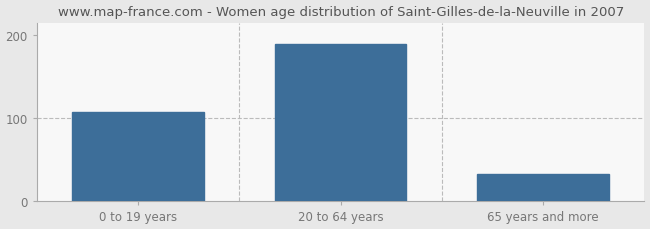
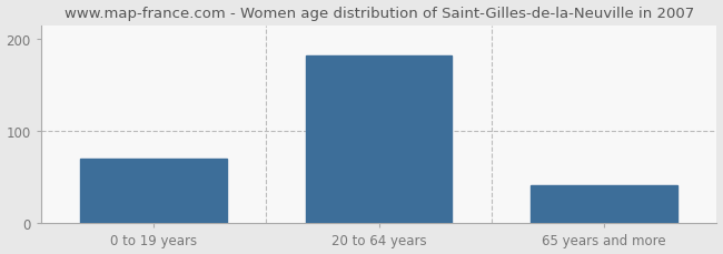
0 to 19 years: 108 -> 70
20 to 64 years: 190 -> 182
65 years and more: 33 -> 42
